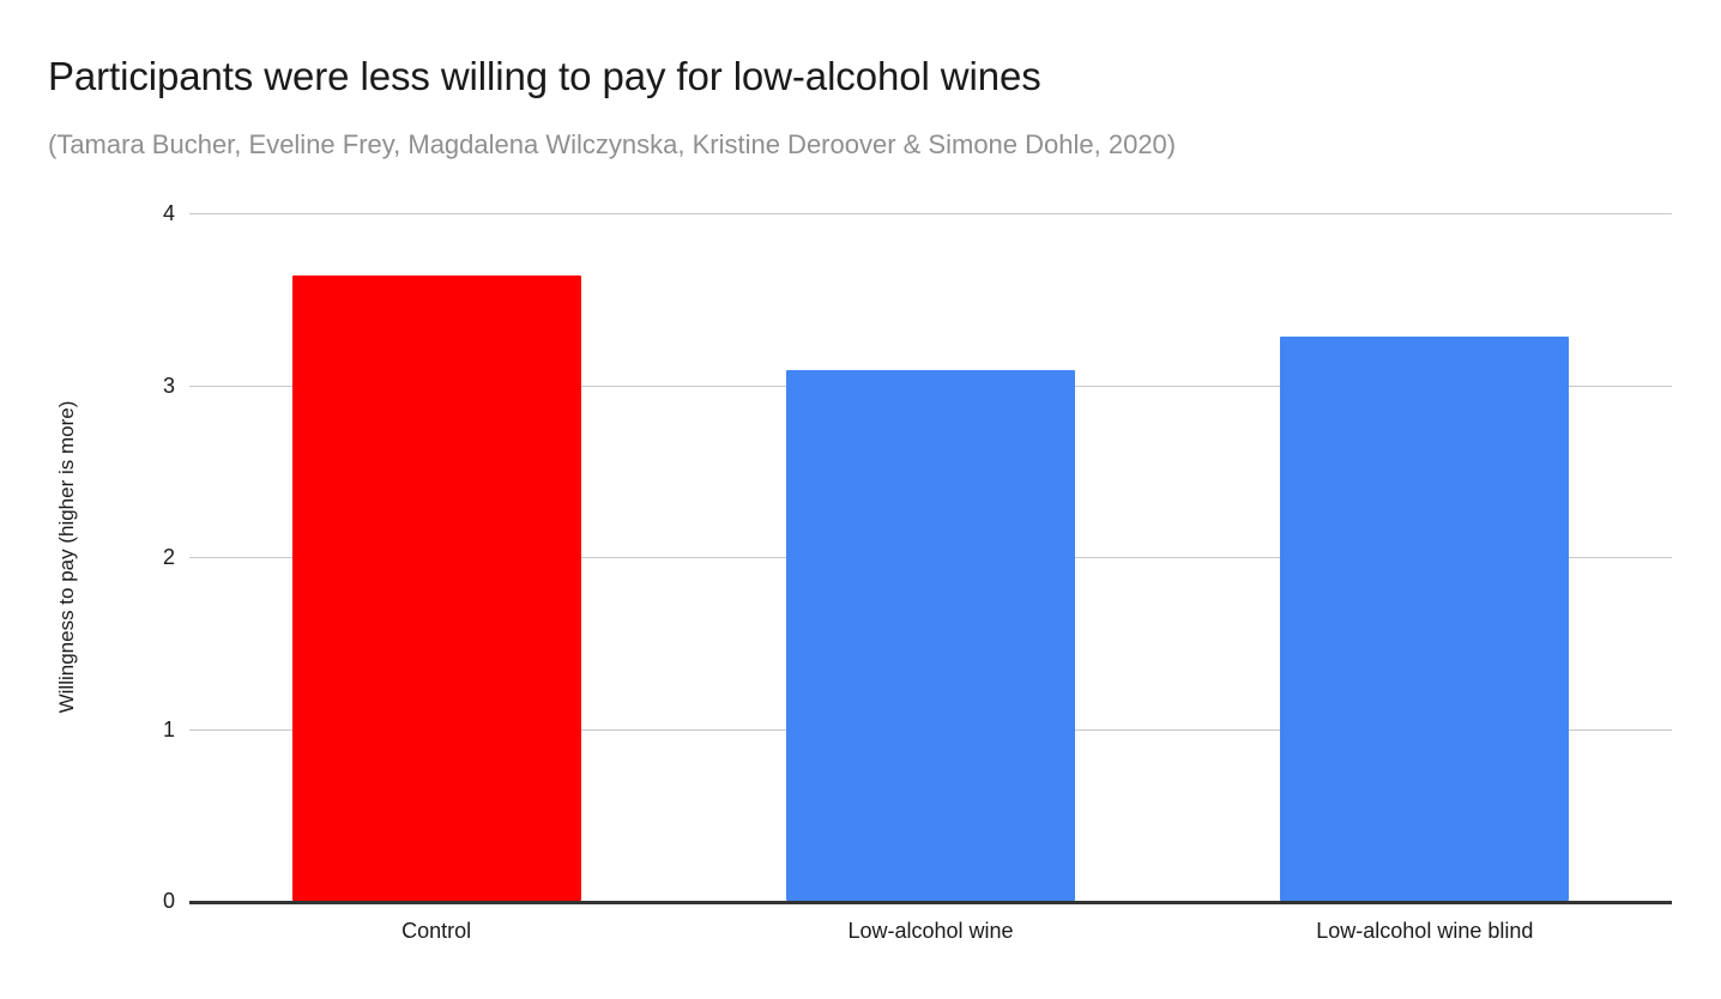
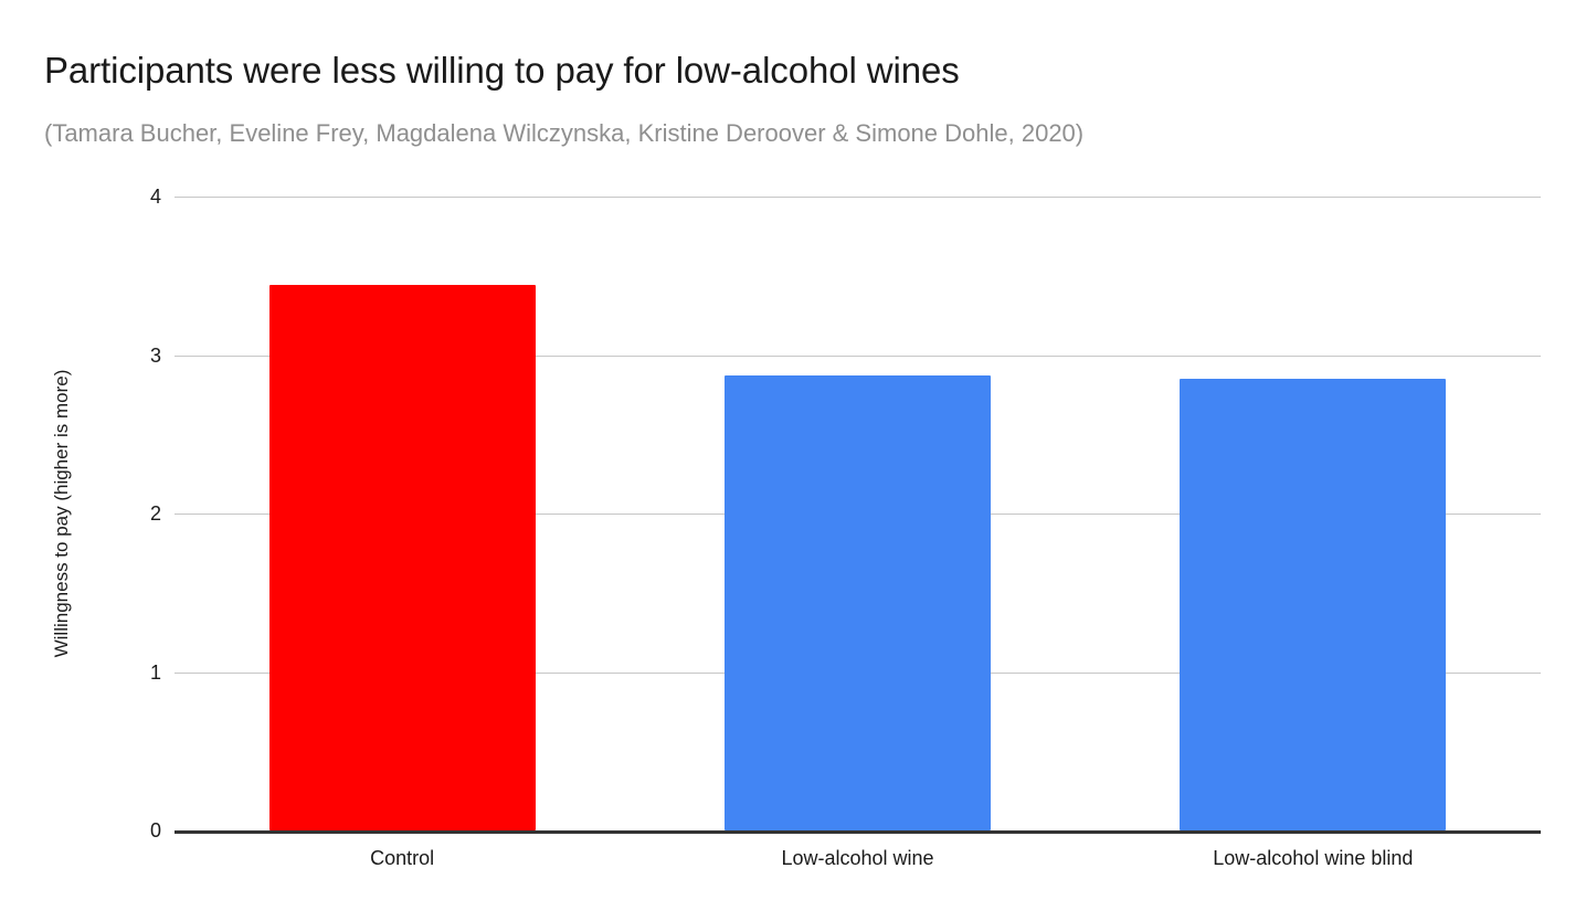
Control: 3.64 -> 3.44
Low-alcohol wine: 3.09 -> 2.87
Low-alcohol wine blind: 3.28 -> 2.85
